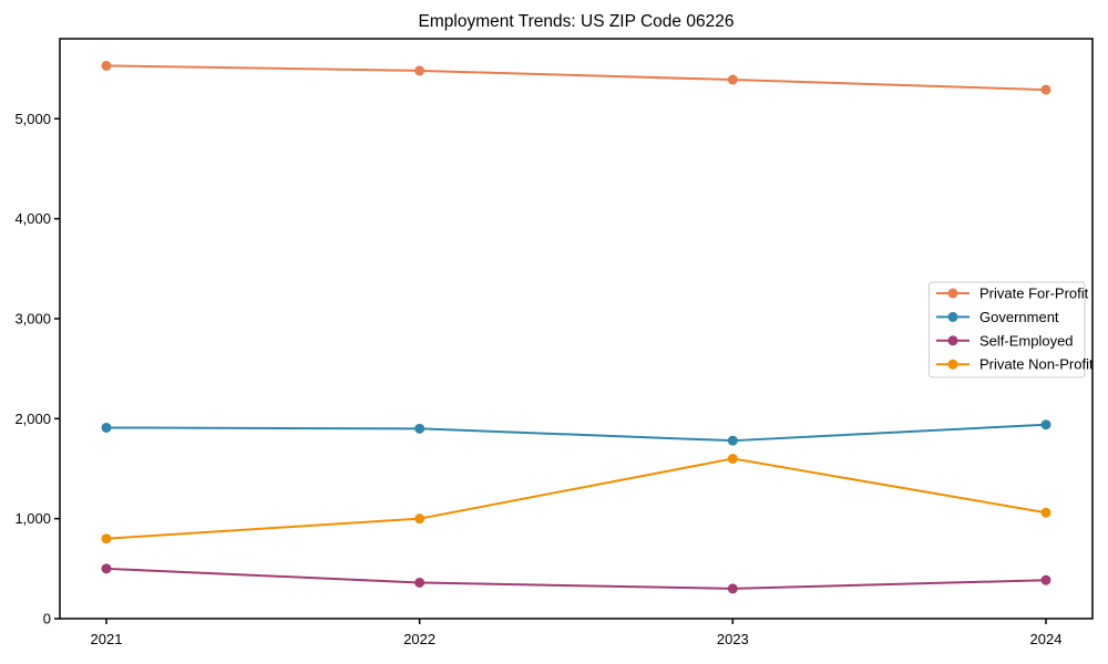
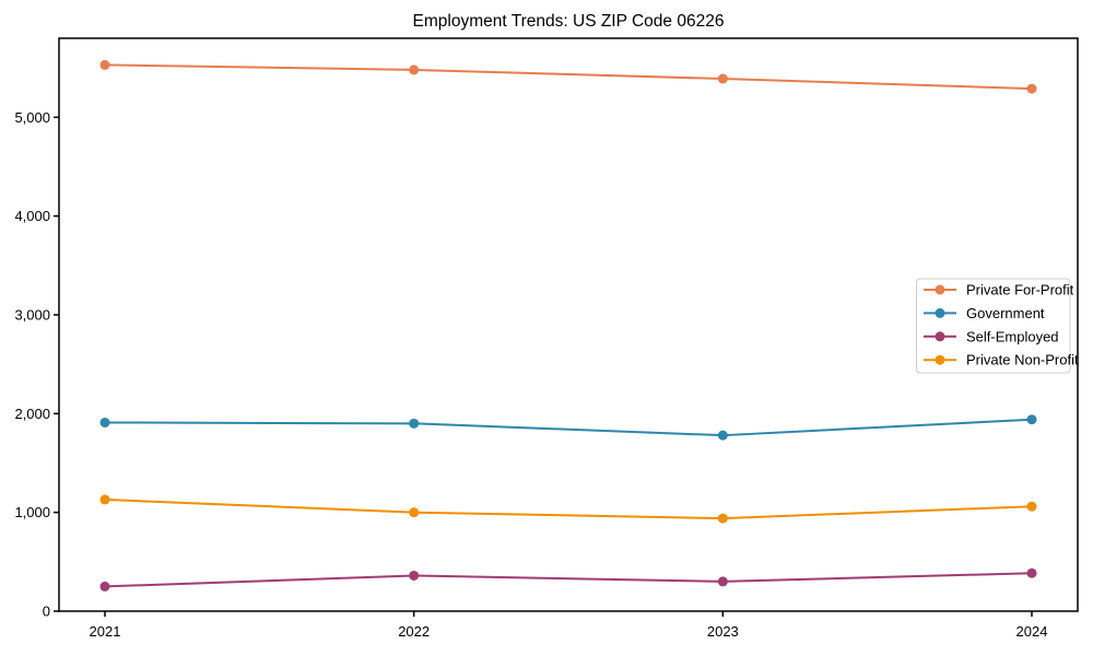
Self-Employed/2021: 500 -> 200
Private Non-Profit/2021: 800 -> 1100
Private Non-Profit/2023: 1600 -> 900
